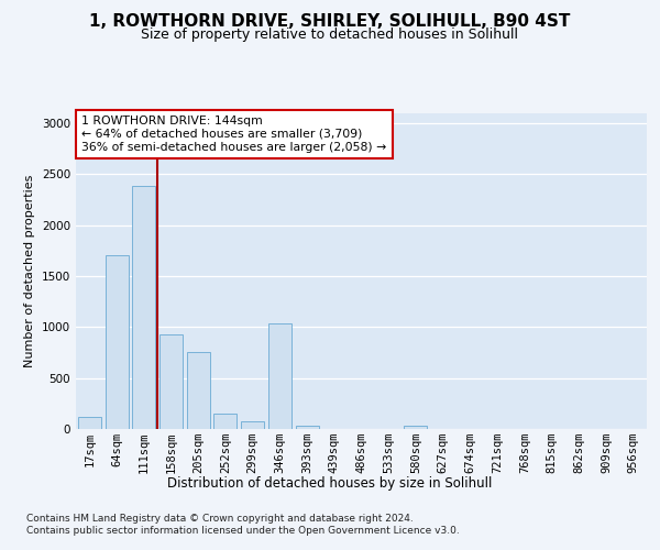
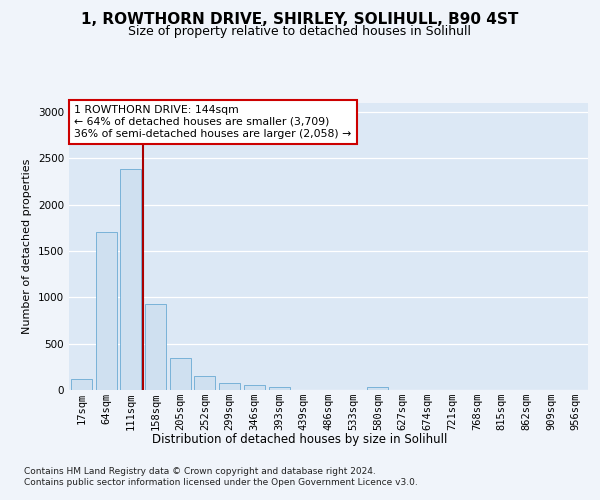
205sqm: 760 -> 350
346sqm: 1040 -> 50
